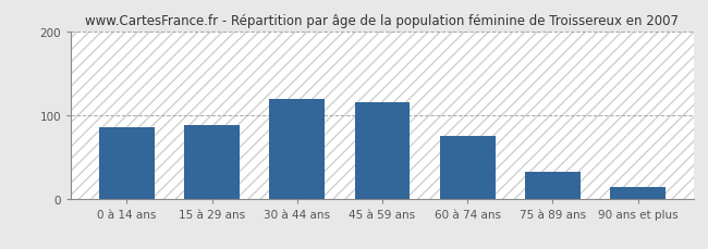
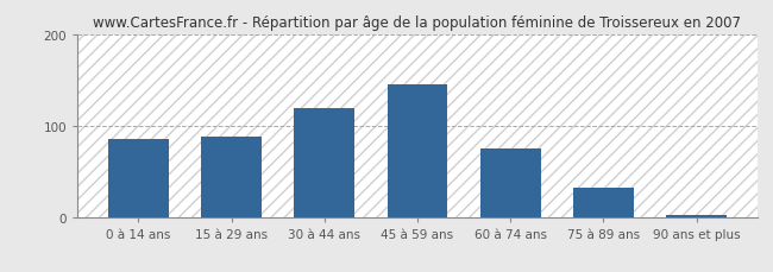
45 à 59 ans: 116 -> 145
90 ans et plus: 14 -> 3
